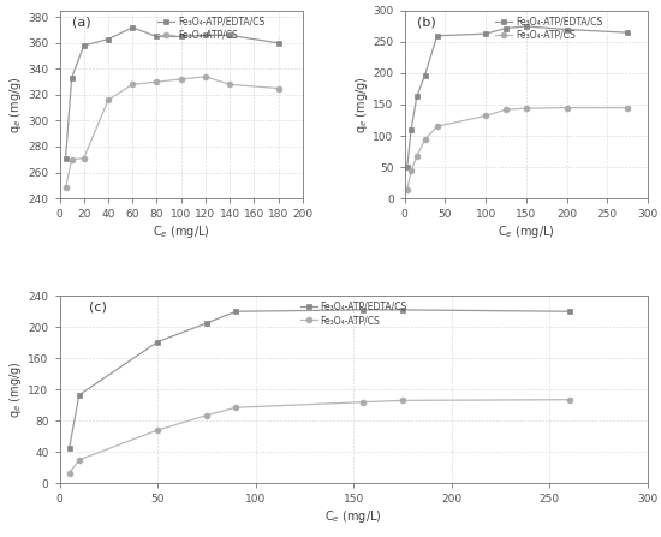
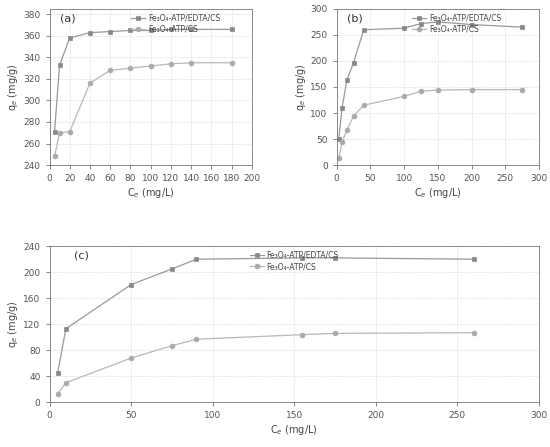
Fe₃O₄-ATP/EDTA/CS/60: 372 -> 364
Fe₃O₄-ATP/CS/140: 328 -> 335
Fe₃O₄-ATP/EDTA/CS/180: 360 -> 366
Fe₃O₄-ATP/CS/180: 325 -> 335
